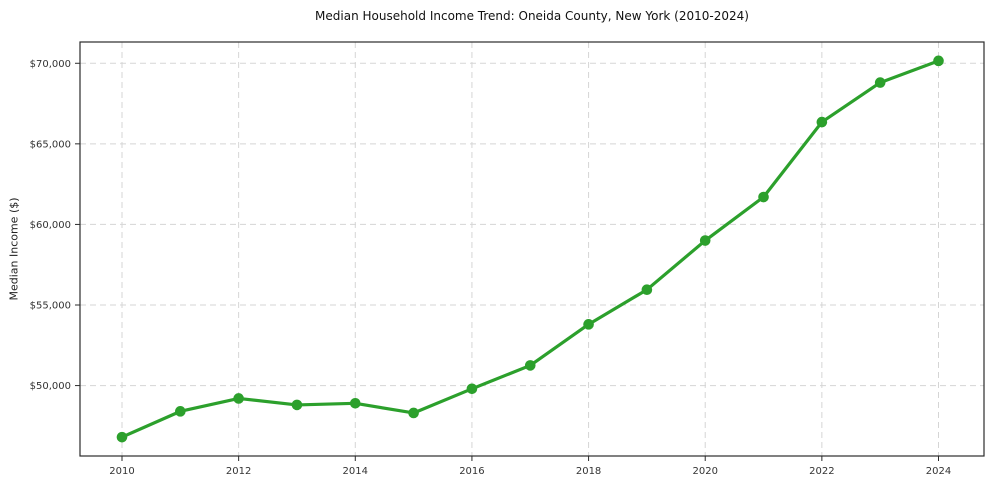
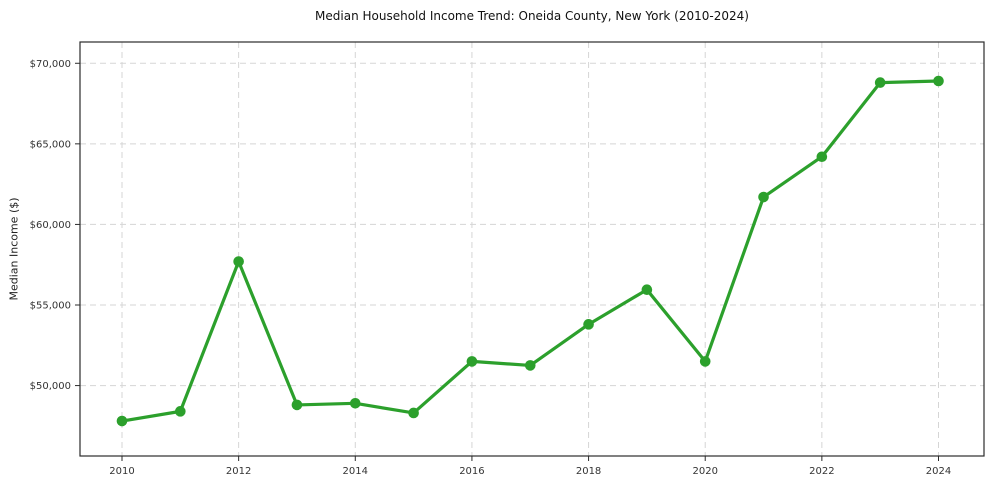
2010: $46800 -> $47800
2012: $49200 -> $57700
2016: $49800 -> $51500
2020: $59000 -> $51500
2022: $66400 -> $64200
2024: $70200 -> $68900
